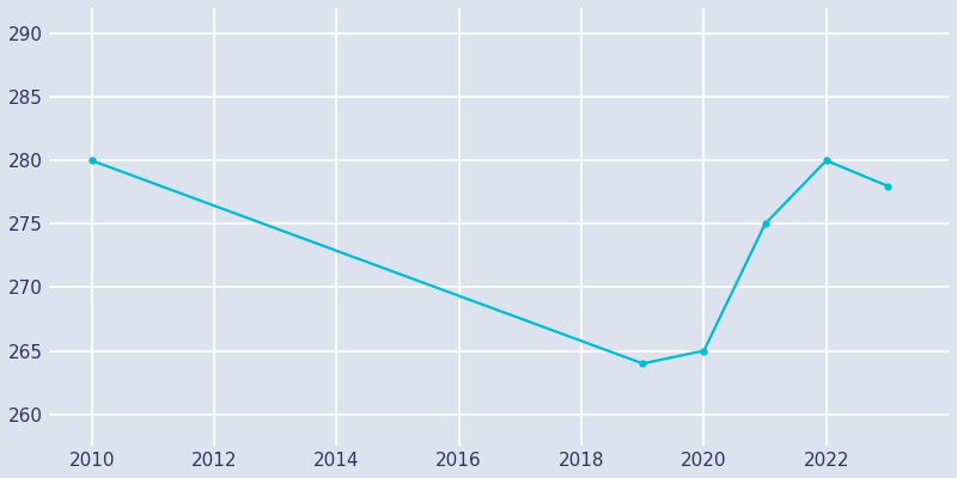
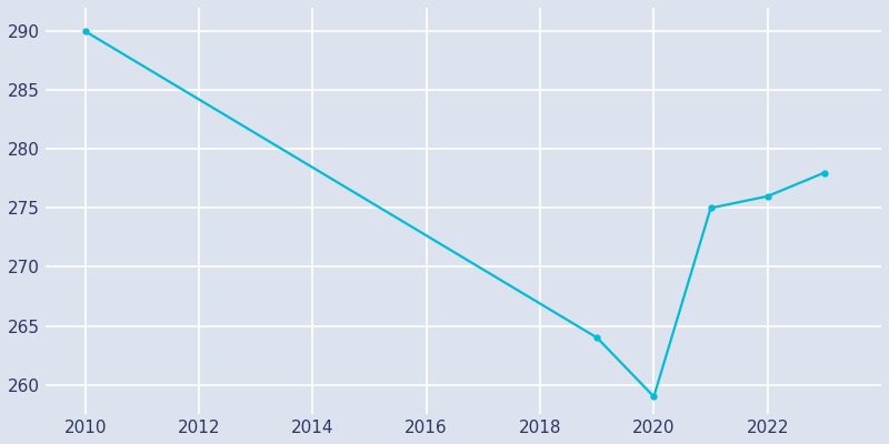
2010: 280 -> 290
2020: 265 -> 259
2022: 280 -> 276
